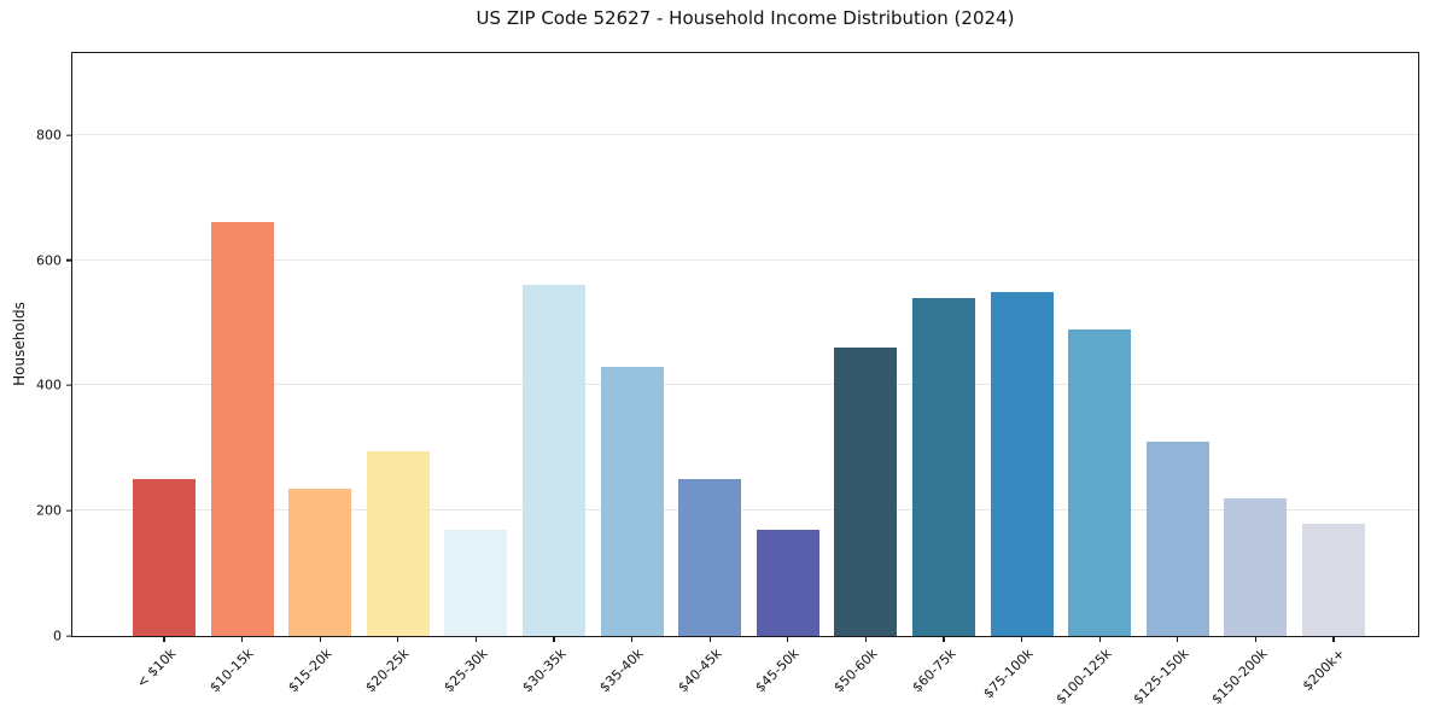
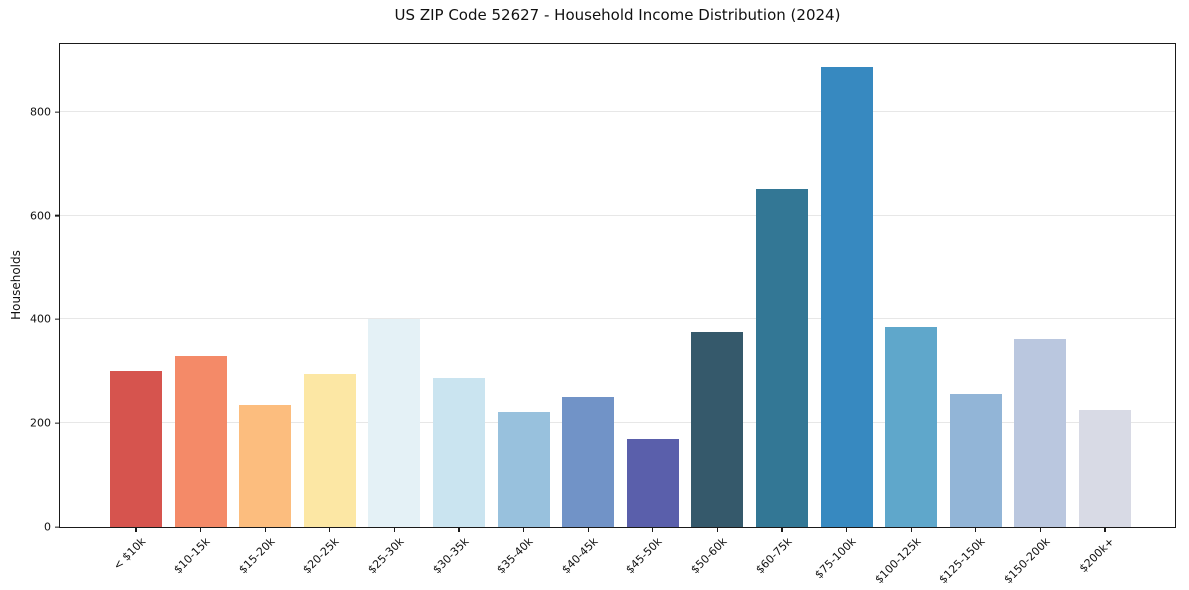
< $10k: 250 -> 300
$10-15k: 660 -> 330
$25-30k: 170 -> 400
$30-35k: 560 -> 290
$35-40k: 430 -> 220
$50-60k: 460 -> 380
$60-75k: 540 -> 650
$75-100k: 550 -> 890
$100-125k: 490 -> 390
$125-150k: 310 -> 260
$150-200k: 220 -> 360
$200k+: 180 -> 230
